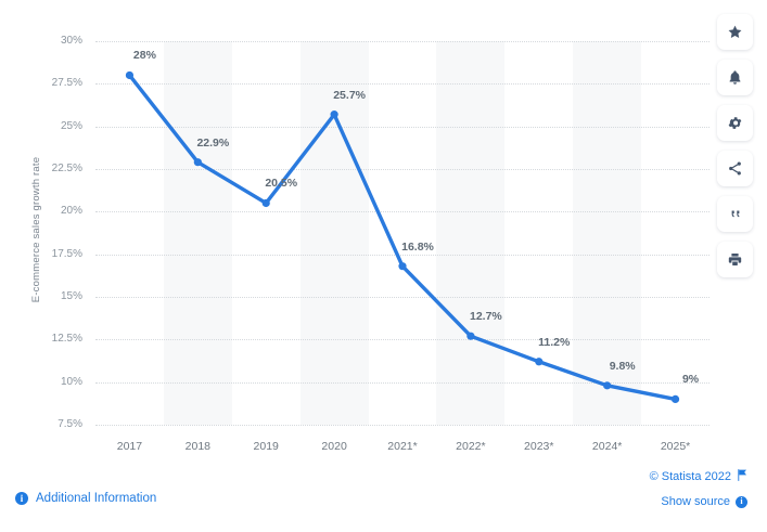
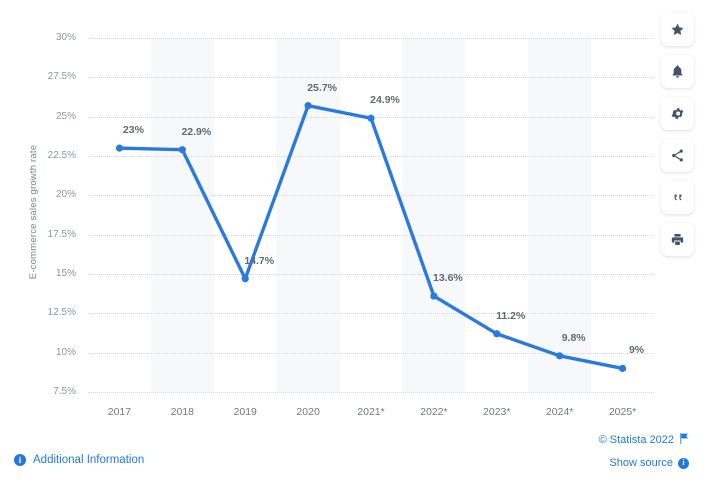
2017: 28% -> 23%
2019: 20.5% -> 14.7%
2021*: 16.8% -> 24.9%
2022*: 12.7% -> 13.6%
